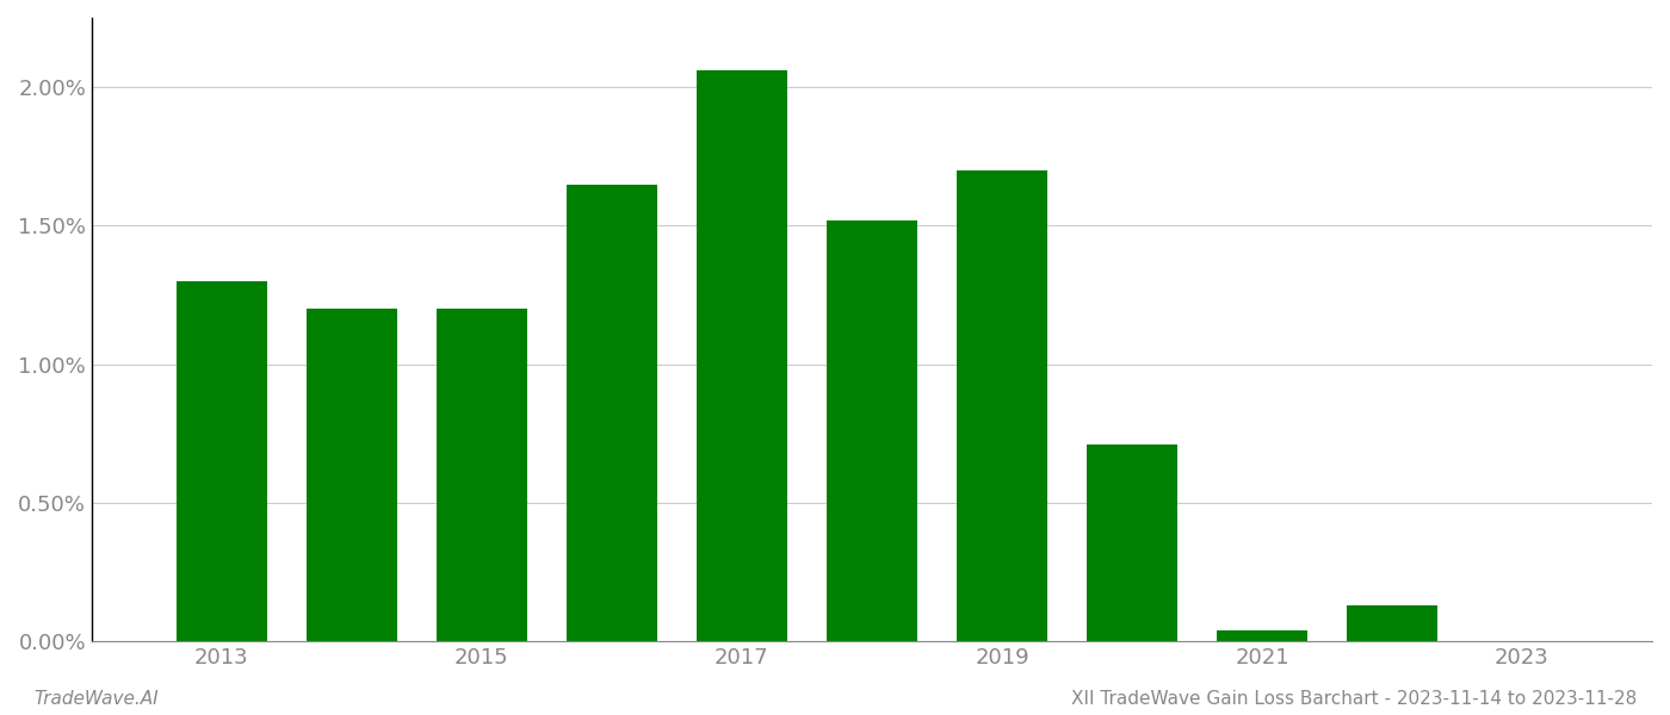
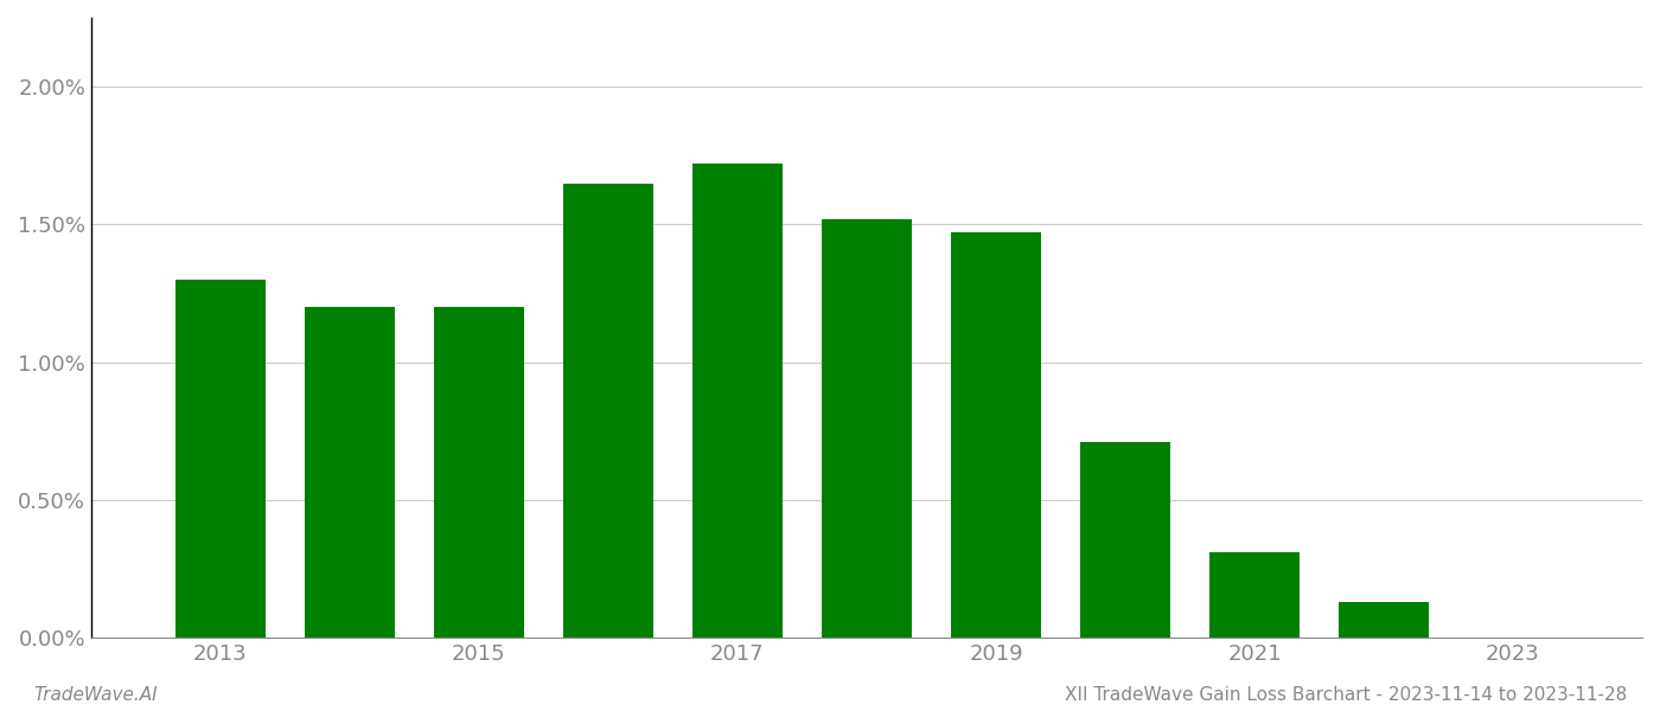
2017: 2.06% -> 1.72%
2019: 1.70% -> 1.47%
2021: 0.04% -> 0.31%
